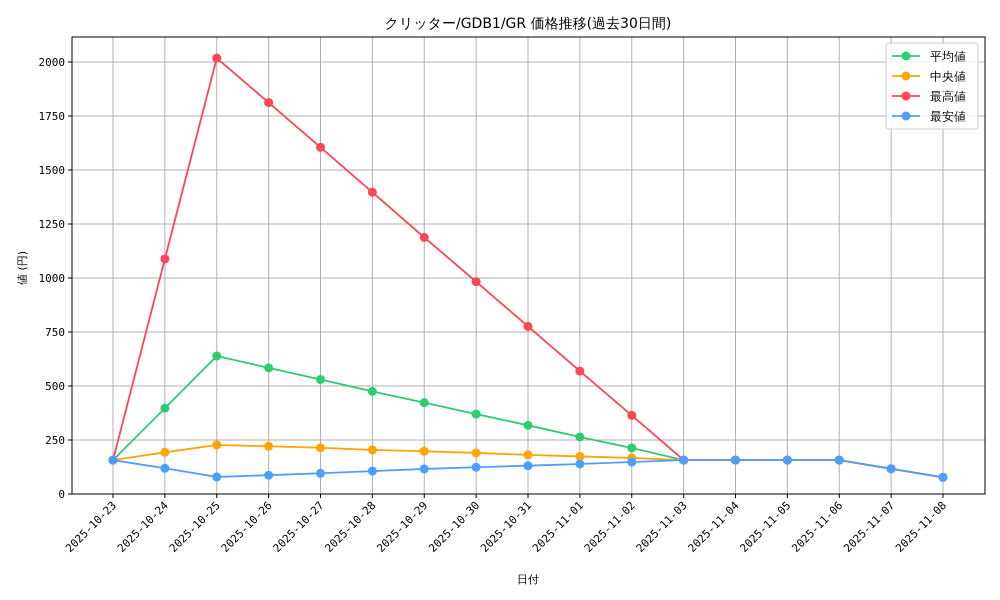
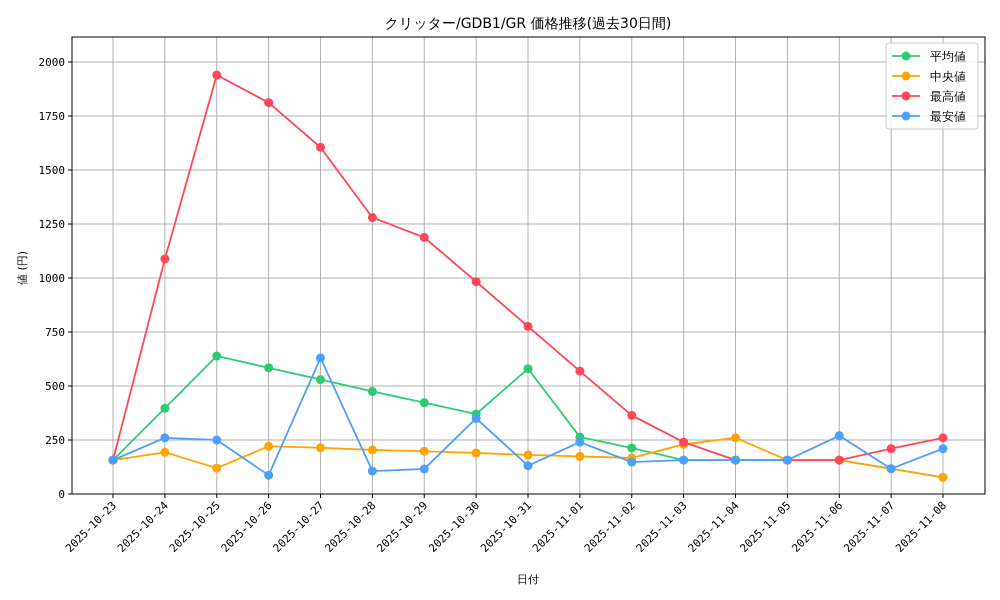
最安値/2025-10-24: 120 -> 260
中央値/2025-10-25: 230 -> 120
最高値/2025-10-25: 2020 -> 1940
最安値/2025-10-25: 80 -> 250
最安値/2025-10-27: 100 -> 630
最高値/2025-10-28: 1400 -> 1280
最安値/2025-10-30: 120 -> 350
平均値/2025-10-31: 320 -> 580
最安値/2025-11-01: 140 -> 240
中央値/2025-11-03: 160 -> 230
最高値/2025-11-03: 160 -> 240
中央値/2025-11-04: 160 -> 260
最安値/2025-11-06: 160 -> 270
最高値/2025-11-07: 120 -> 210
最高値/2025-11-08: 80 -> 260
最安値/2025-11-08: 80 -> 210
